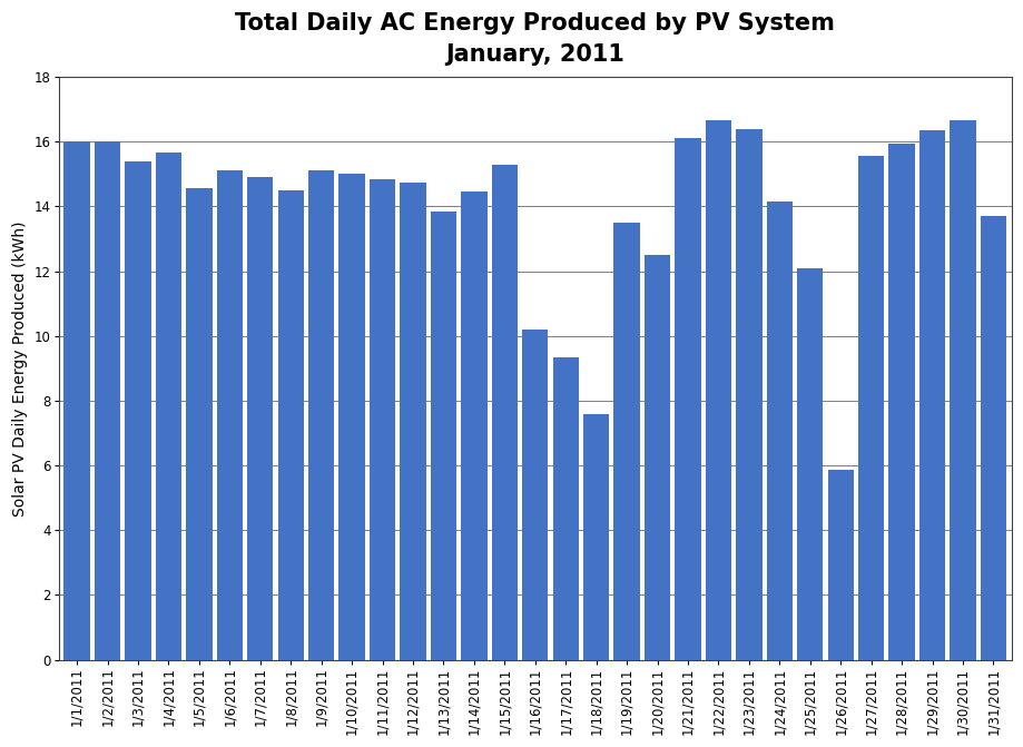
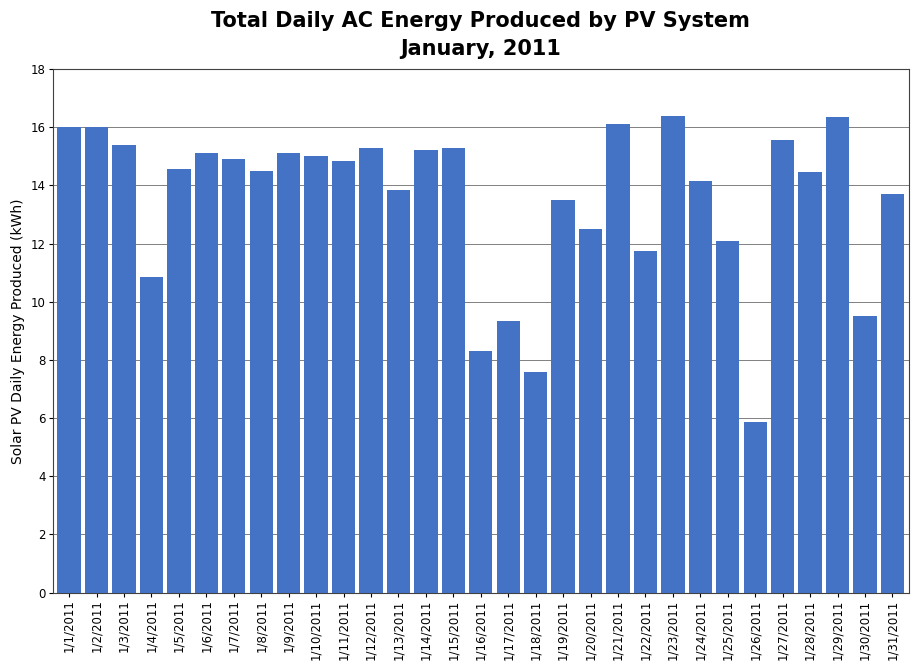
1/4/2011: 15.65 -> 10.85
1/12/2011: 14.75 -> 15.30
1/14/2011: 14.45 -> 15.20
1/16/2011: 10.20 -> 8.30
1/22/2011: 16.65 -> 11.75
1/28/2011: 15.95 -> 14.45
1/30/2011: 16.65 -> 9.50
